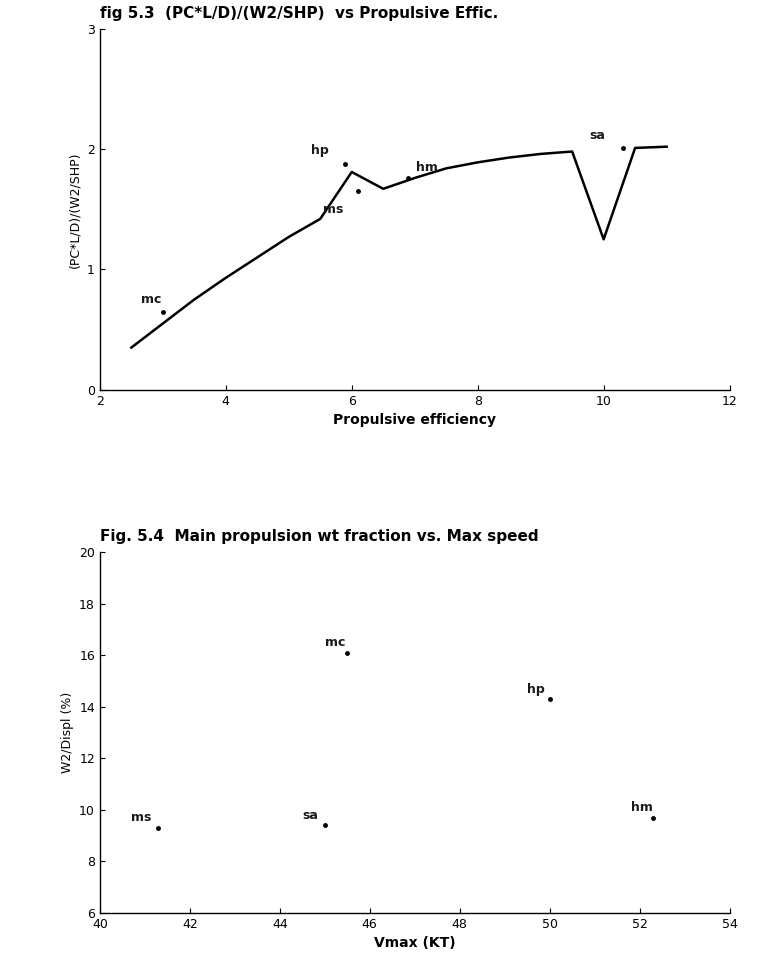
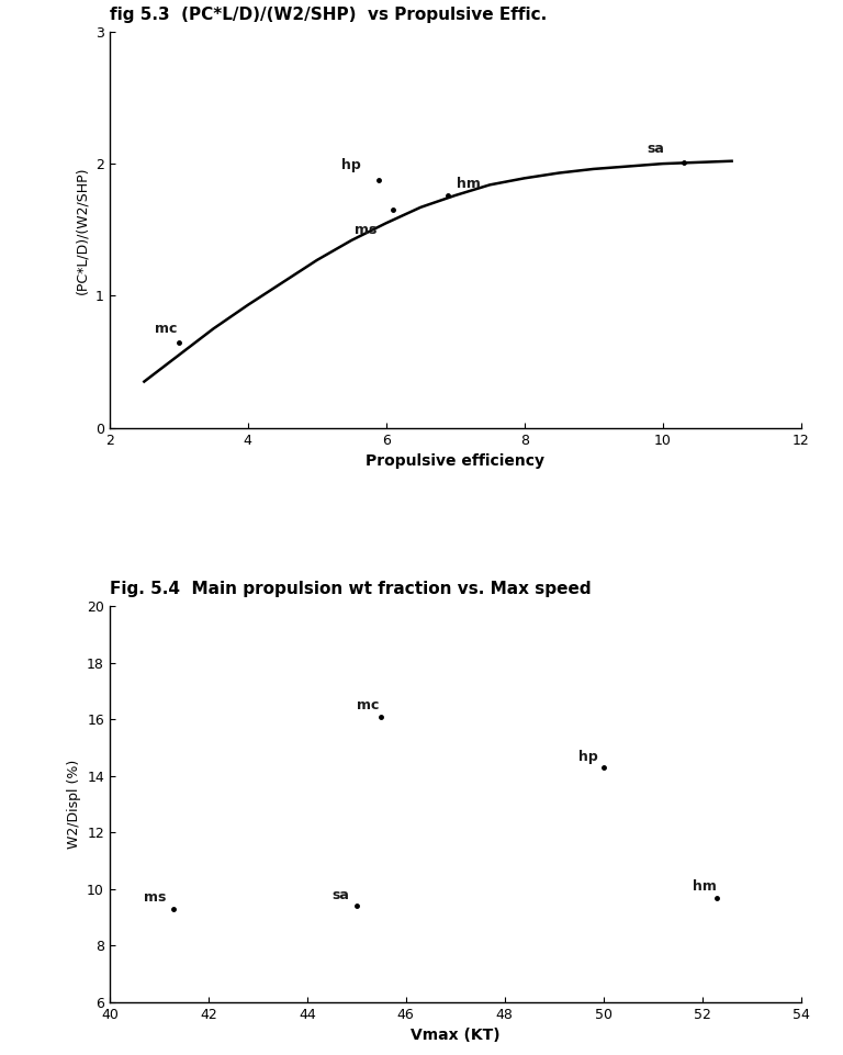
6: 1.81 -> 1.55
10: 1.25 -> 2.00
